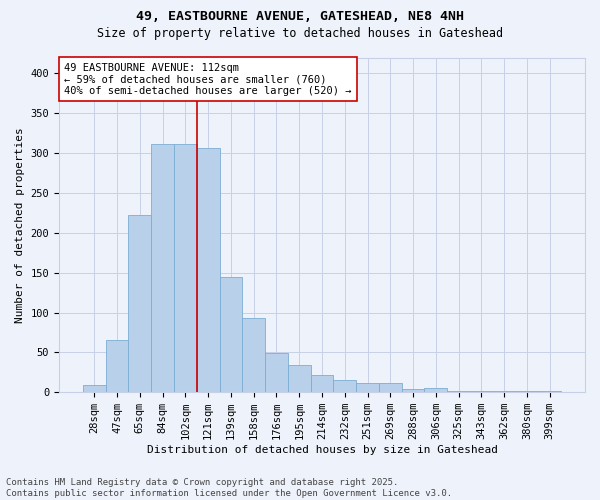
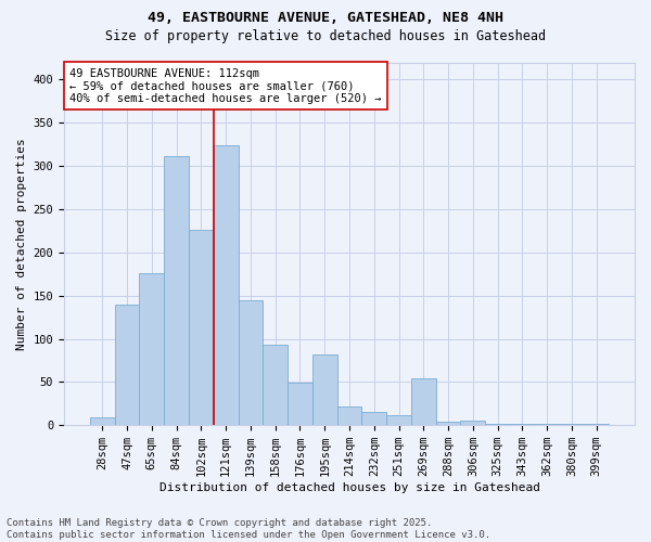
47sqm: 65 -> 140
65sqm: 222 -> 176
102sqm: 311 -> 226
121sqm: 306 -> 324
195sqm: 34 -> 82
269sqm: 11 -> 54
